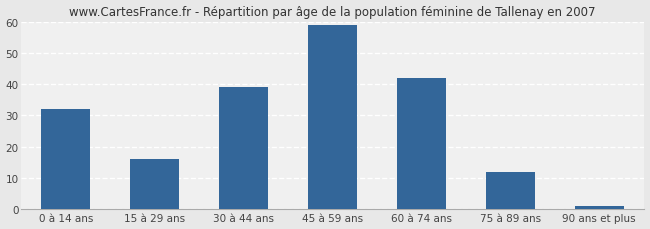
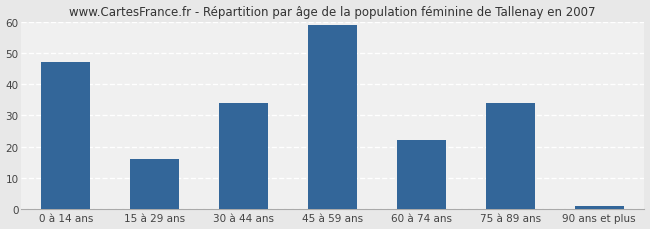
0 à 14 ans: 32 -> 47
30 à 44 ans: 39 -> 34
60 à 74 ans: 42 -> 22
75 à 89 ans: 12 -> 34
